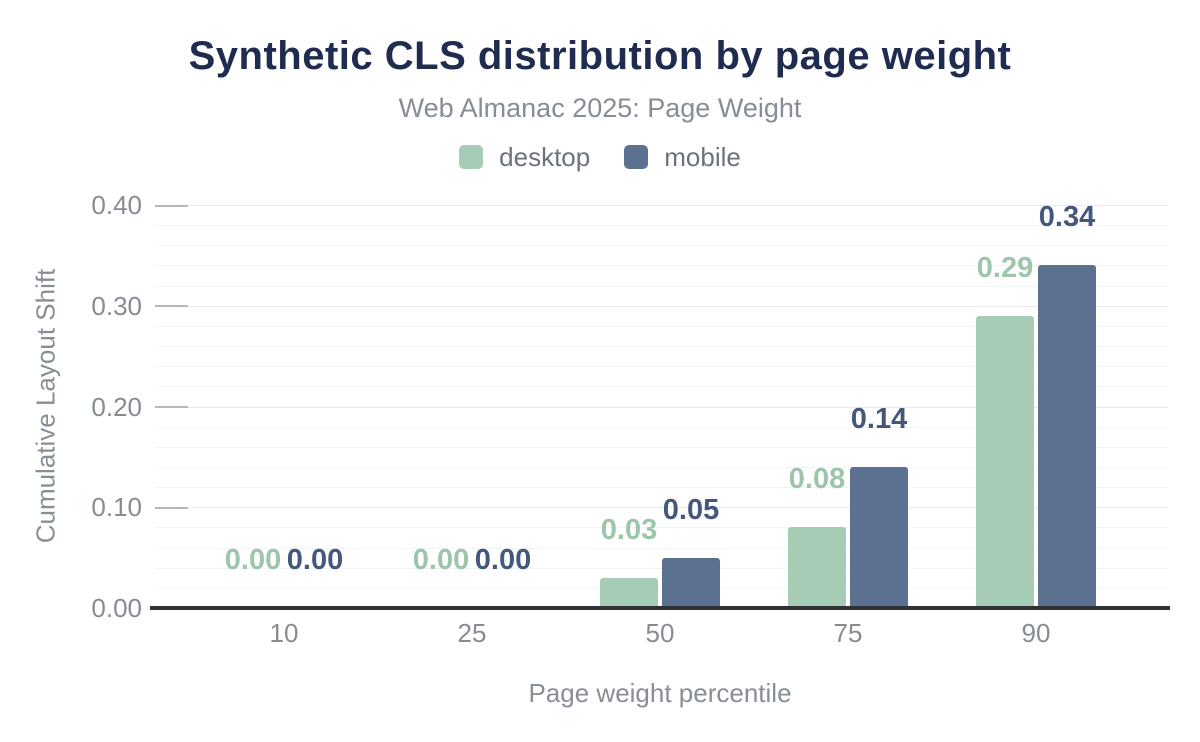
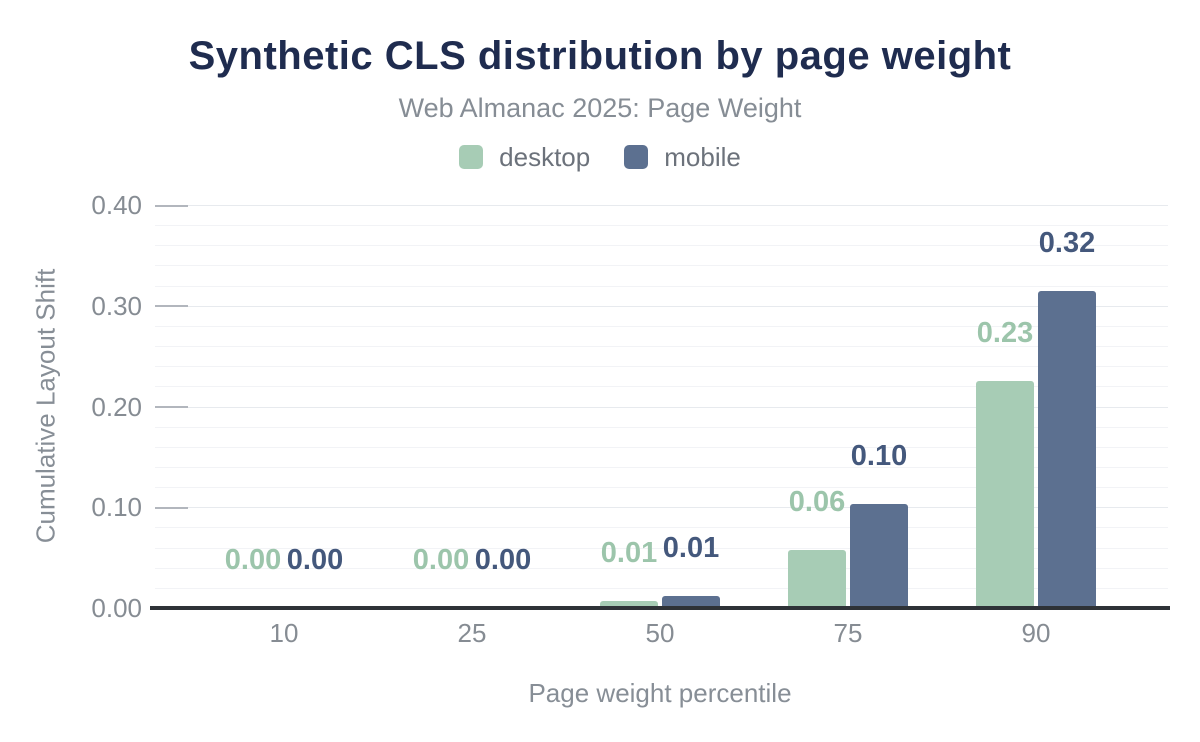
desktop/50: 0.03 -> 0.01
mobile/50: 0.05 -> 0.01
desktop/75: 0.08 -> 0.06
mobile/75: 0.14 -> 0.10
desktop/90: 0.29 -> 0.23
mobile/90: 0.34 -> 0.32
